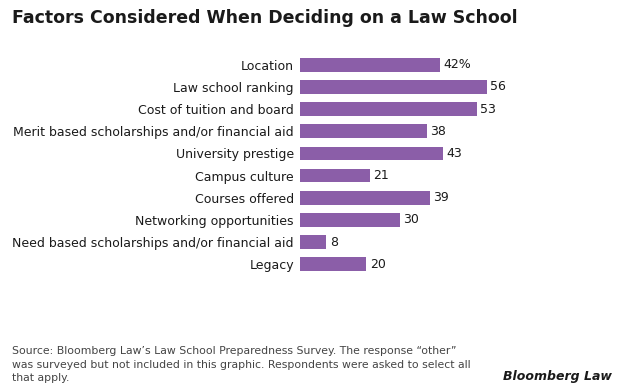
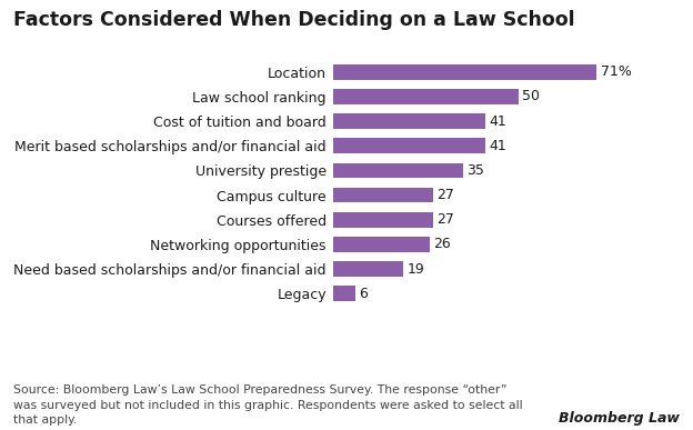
Location: 42% -> 71%
Law school ranking: 56 -> 50
Cost of tuition and board: 53 -> 41
Merit based scholarships and/or financial aid: 38 -> 41
University prestige: 43 -> 35
Campus culture: 21 -> 27
Courses offered: 39 -> 27
Networking opportunities: 30 -> 26
Need based scholarships and/or financial aid: 8 -> 19
Legacy: 20 -> 6
